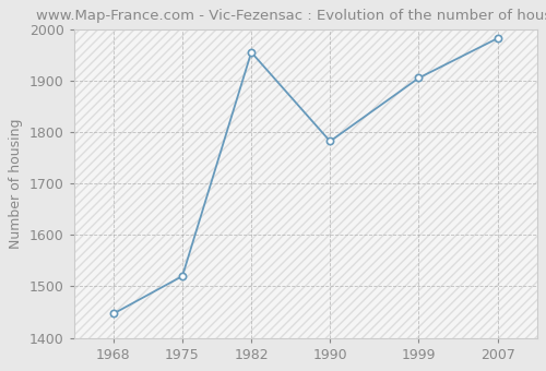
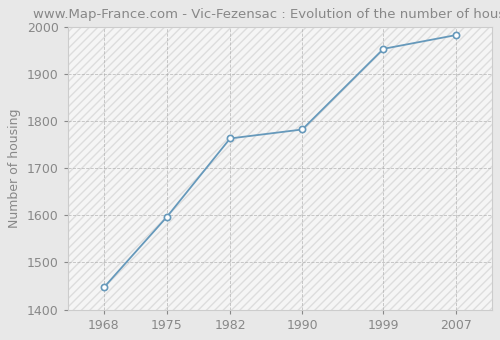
1975: 1520 -> 1597
1982: 1955 -> 1763
1999: 1905 -> 1953
